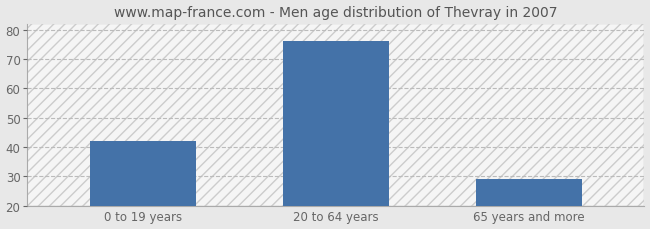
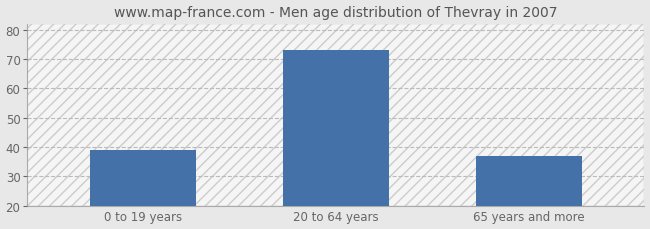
0 to 19 years: 42 -> 39
20 to 64 years: 76 -> 73
65 years and more: 29 -> 37
